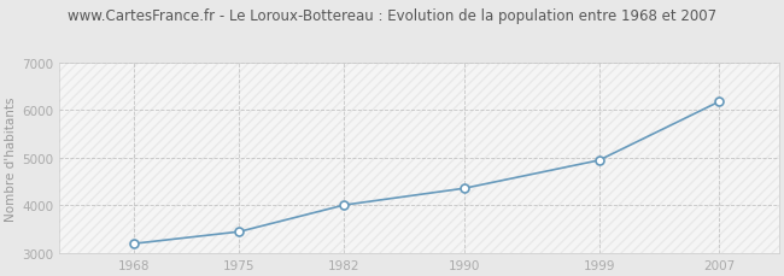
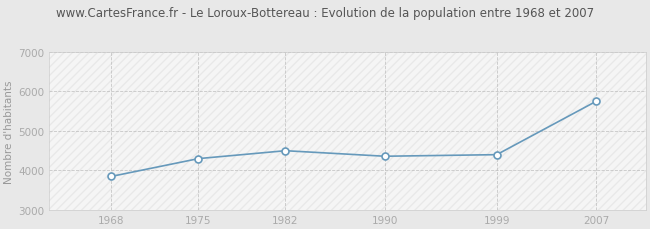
1968: 3200 -> 3850
1975: 3450 -> 4300
1982: 4010 -> 4500
1999: 4950 -> 4400
2007: 6180 -> 5750
